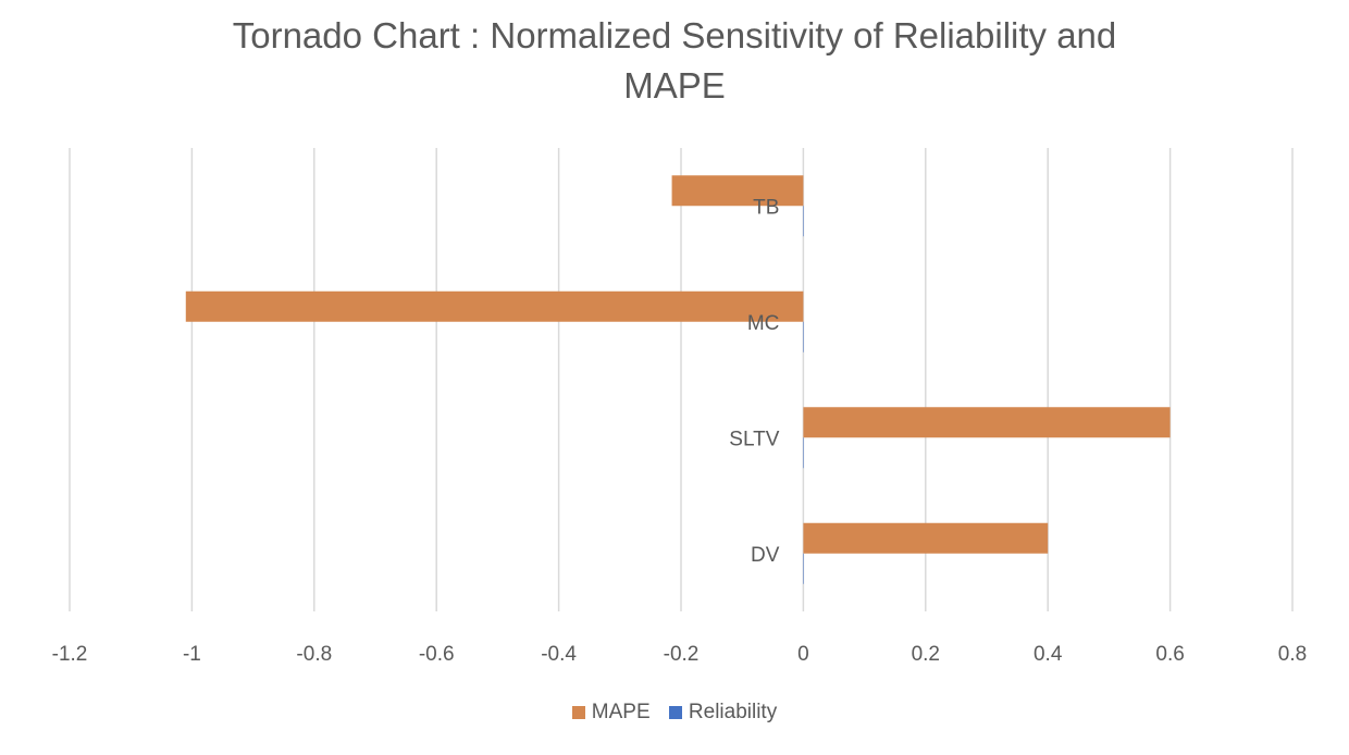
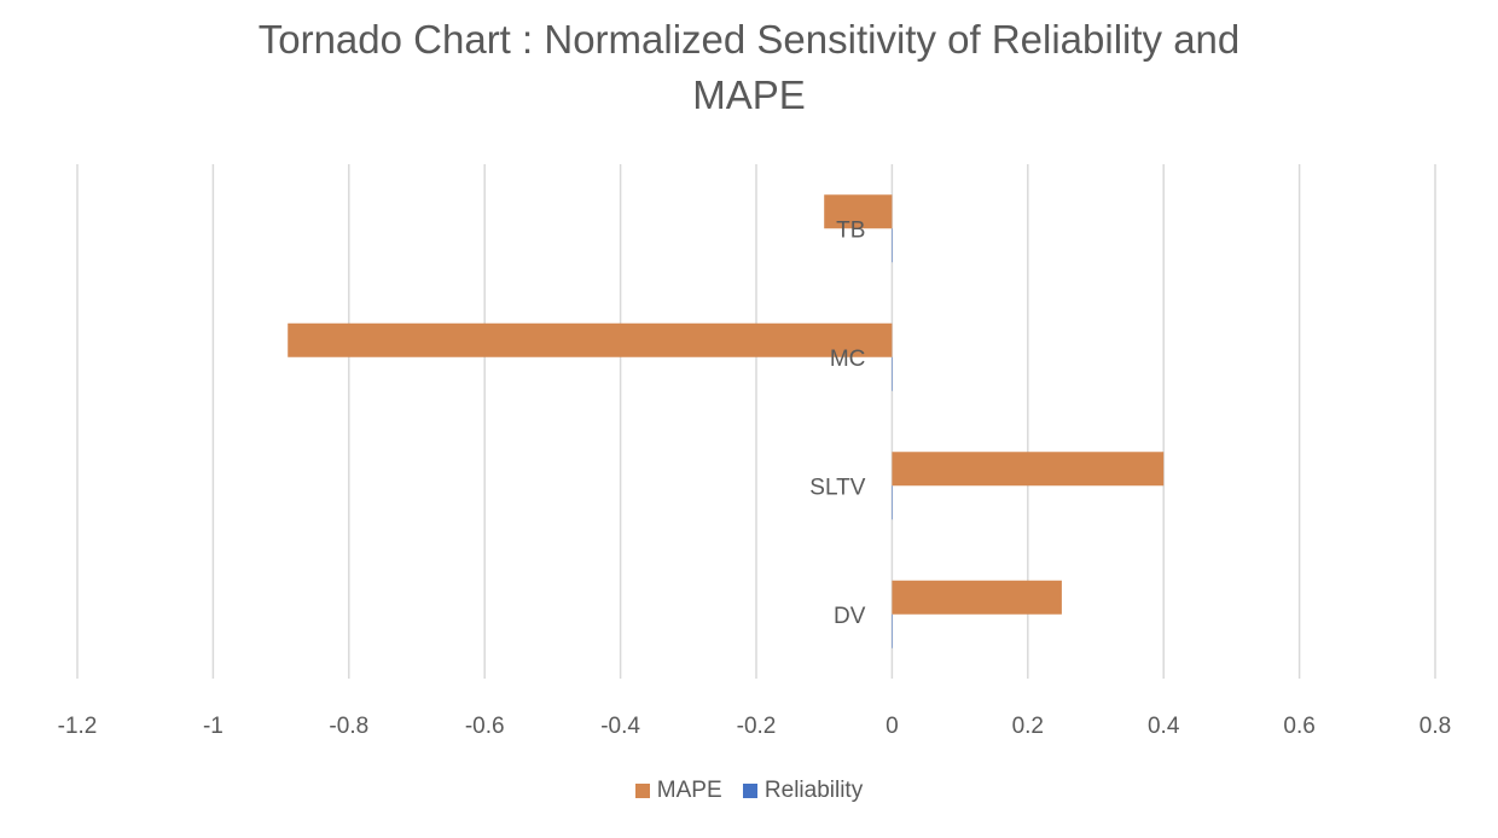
MAPE/TB: -0.21 -> -0.10
MAPE/MC: -1.01 -> -0.89
MAPE/SLTV: 0.60 -> 0.40
MAPE/DV: 0.40 -> 0.25
